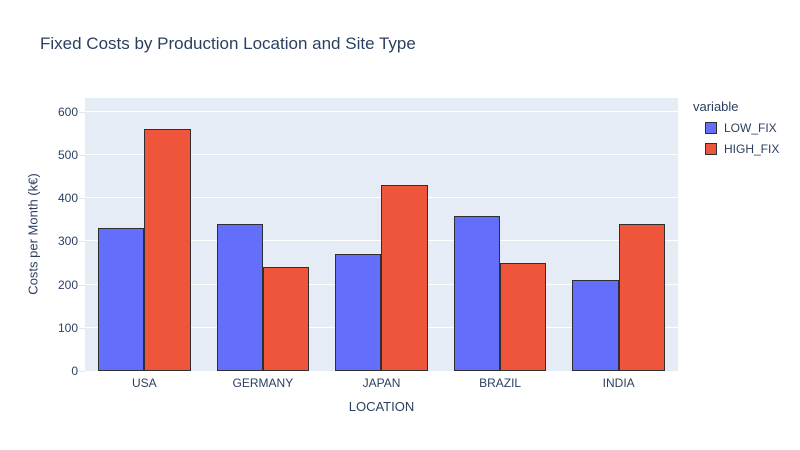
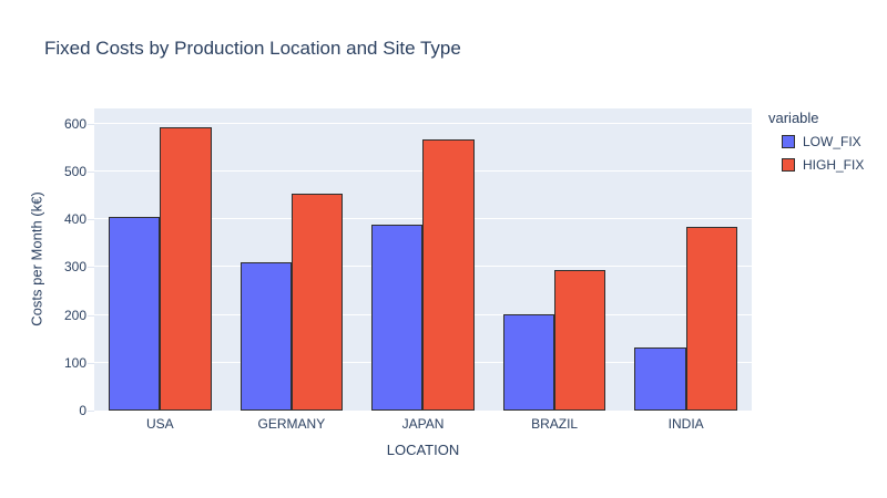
LOW_FIX/USA: 330 -> 400
HIGH_FIX/USA: 560 -> 590
LOW_FIX/GERMANY: 340 -> 310
HIGH_FIX/GERMANY: 240 -> 450
LOW_FIX/JAPAN: 270 -> 390
HIGH_FIX/JAPAN: 430 -> 570
LOW_FIX/BRAZIL: 360 -> 200
HIGH_FIX/BRAZIL: 250 -> 300
LOW_FIX/INDIA: 210 -> 130
HIGH_FIX/INDIA: 340 -> 380
